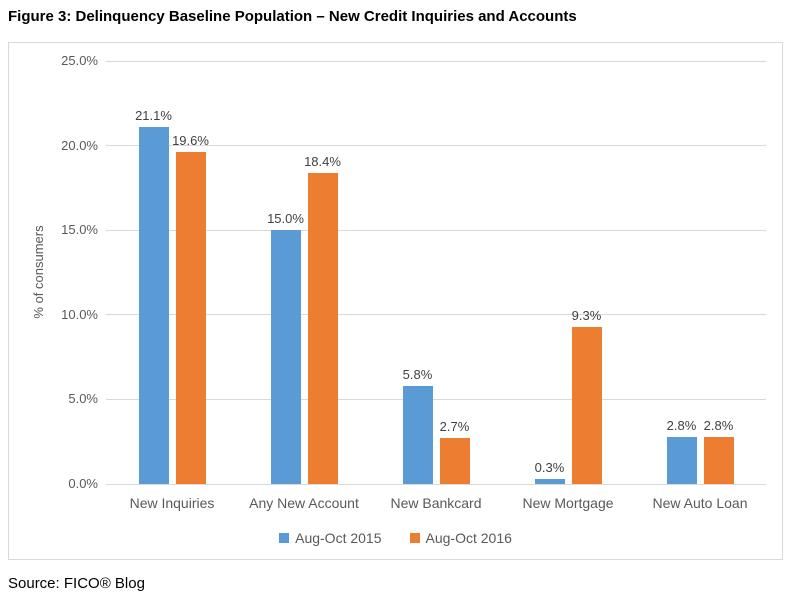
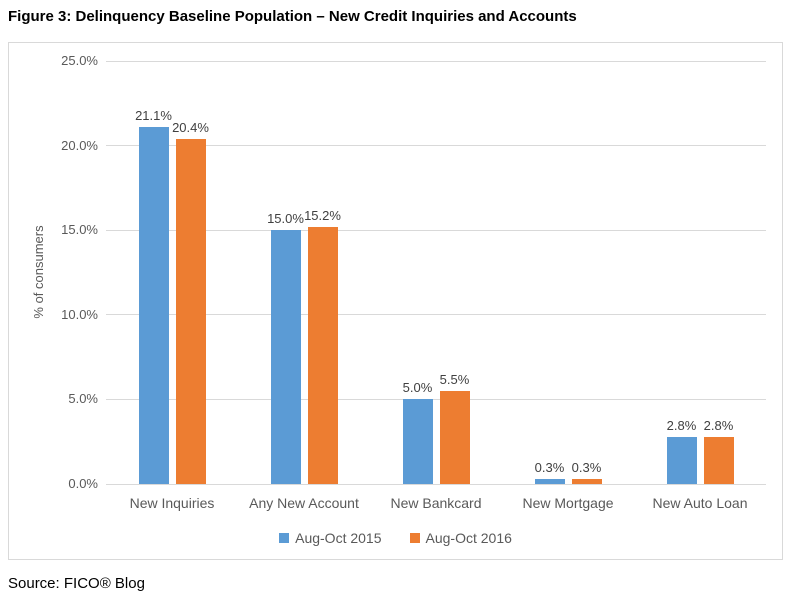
Aug-Oct 2016/New Inquiries: 19.6% -> 20.4%
Aug-Oct 2016/Any New Account: 18.4% -> 15.2%
Aug-Oct 2015/New Bankcard: 5.8% -> 5.0%
Aug-Oct 2016/New Bankcard: 2.7% -> 5.5%
Aug-Oct 2016/New Mortgage: 9.3% -> 0.3%
